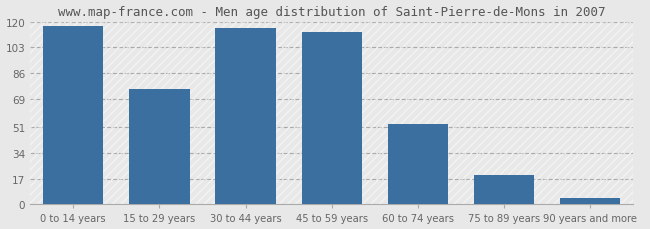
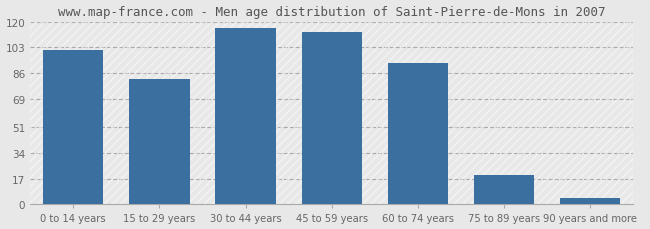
0 to 14 years: 117 -> 101
15 to 29 years: 76 -> 82
60 to 74 years: 53 -> 93
